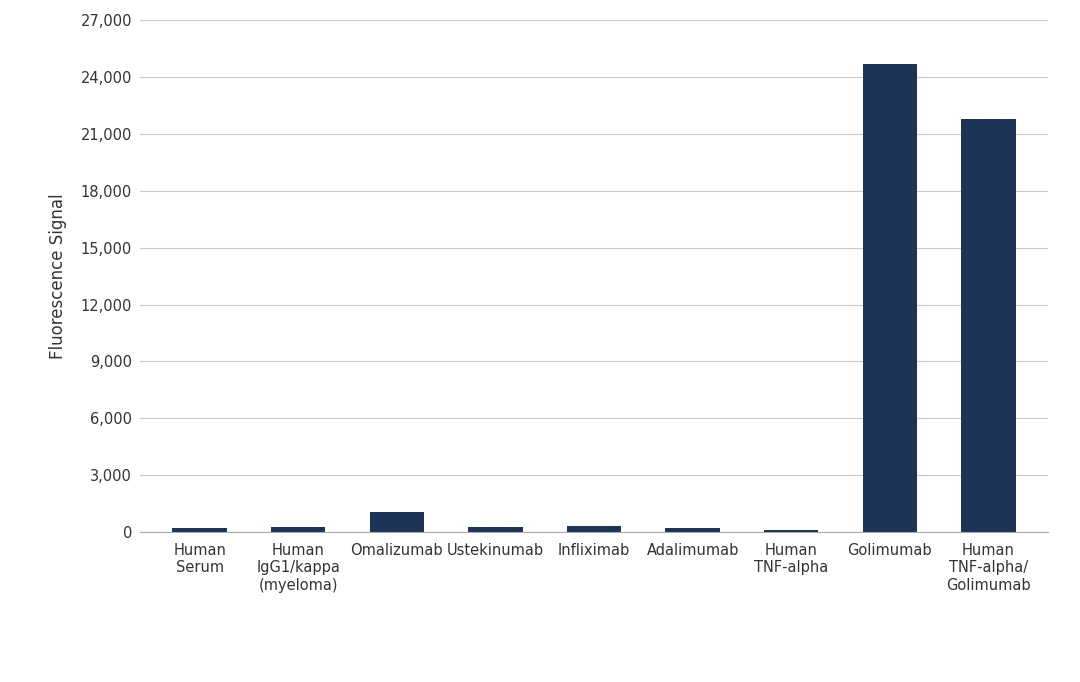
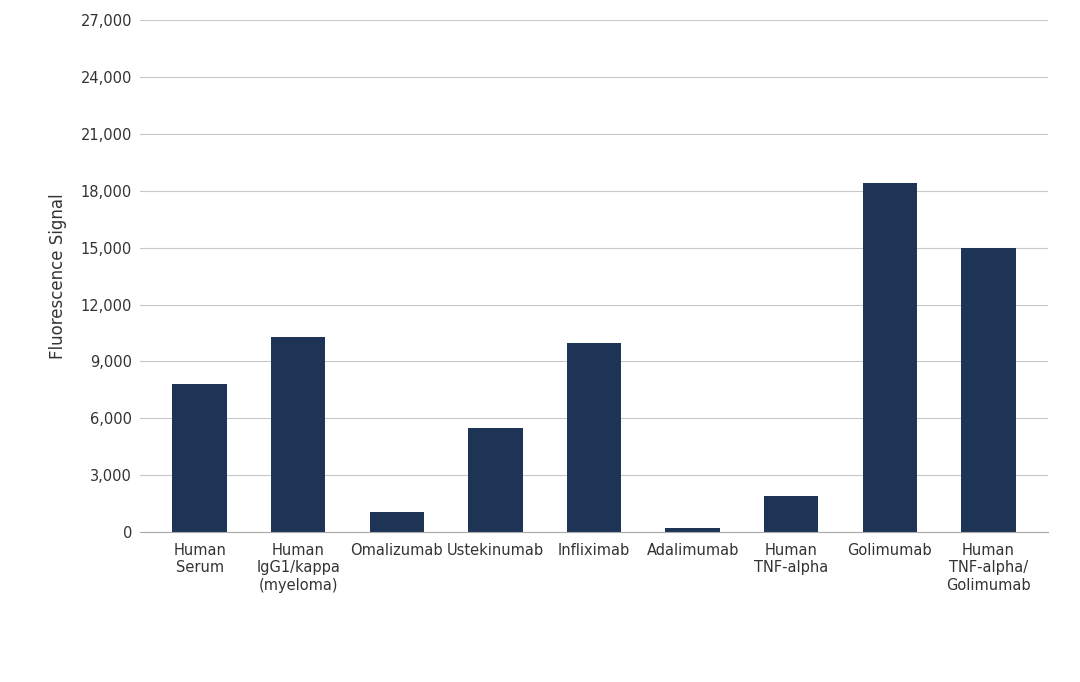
Human Serum: 200 -> 7,800
Human IgG1/kappa (myeloma): 300 -> 10,300
Ustekinumab: 300 -> 5,500
Infliximab: 300 -> 10,000
Human TNF-alpha: 100 -> 1,900
Golimumab: 24,700 -> 18,400
Human TNF-alpha/ Golimumab: 21,800 -> 15,000
